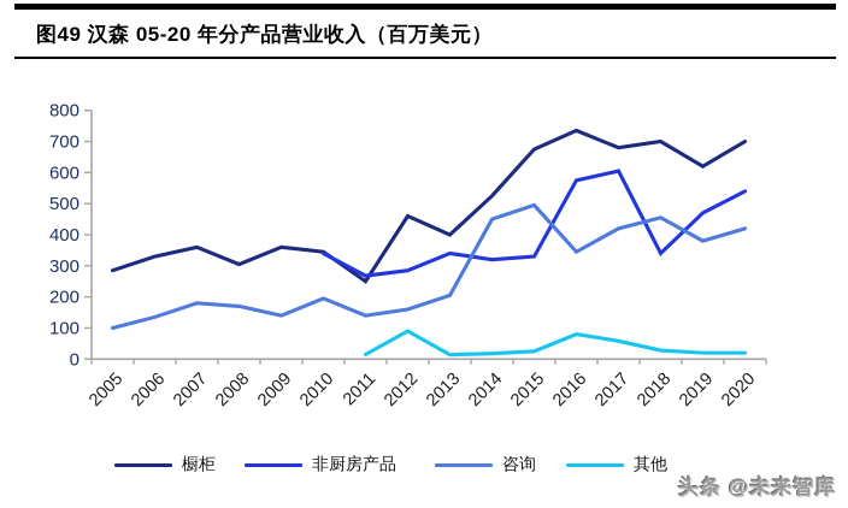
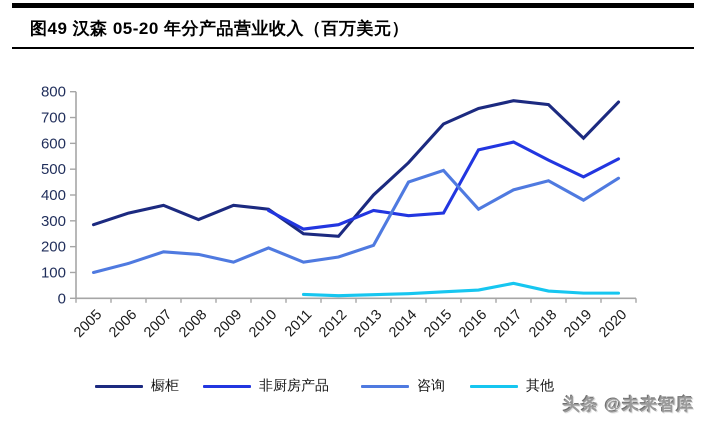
橱柜/2012: 460 -> 240
其他/2012: 90 -> 10
其他/2016: 80 -> 30
橱柜/2017: 680 -> 760
橱柜/2018: 700 -> 750
非厨房产品/2018: 340 -> 540
橱柜/2020: 700 -> 760
咨询/2020: 420 -> 460
